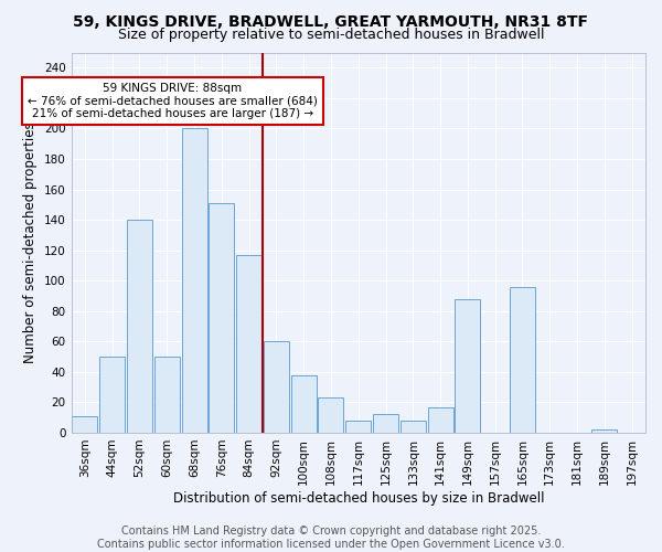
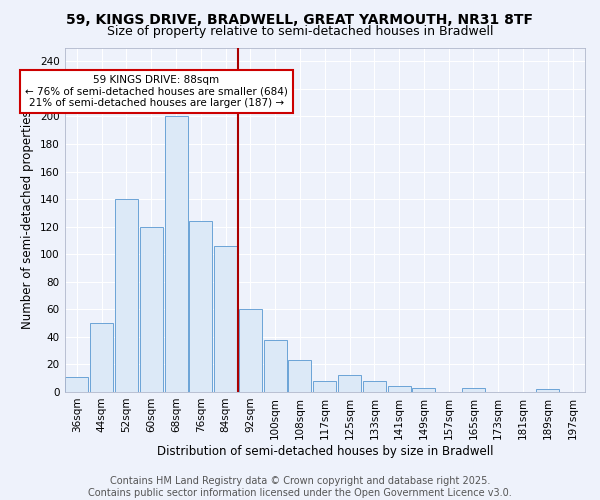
60sqm: 50 -> 120
76sqm: 151 -> 124
84sqm: 117 -> 106
141sqm: 17 -> 4
149sqm: 88 -> 3
165sqm: 96 -> 3
